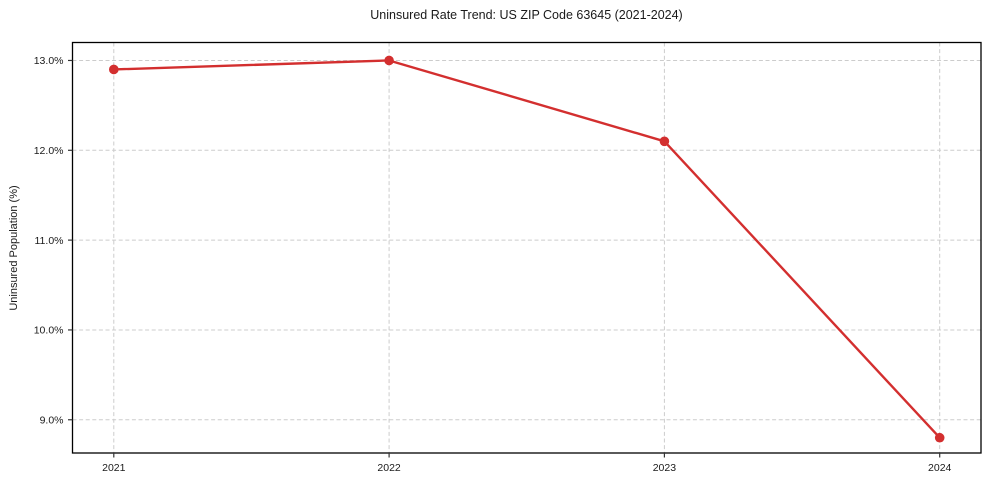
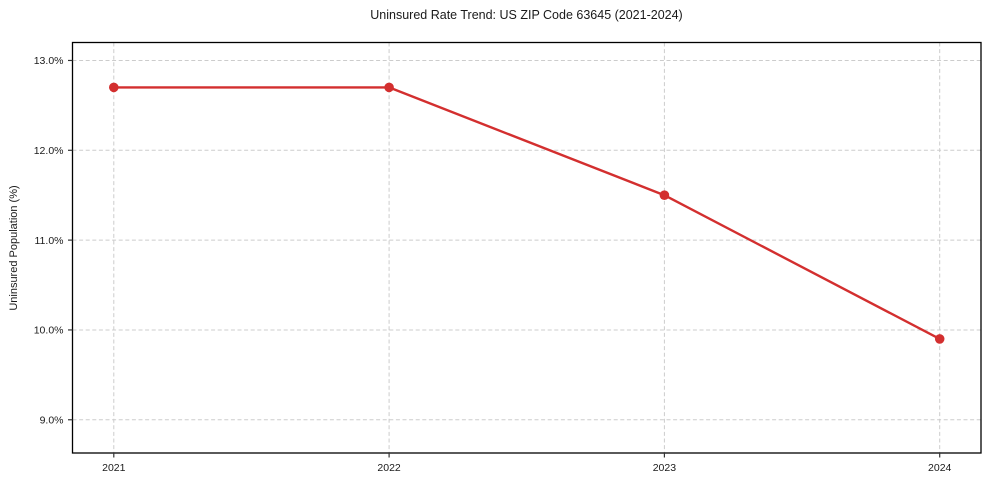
2021: 12.9% -> 12.7%
2022: 13.0% -> 12.7%
2023: 12.1% -> 11.5%
2024: 8.8% -> 9.9%
